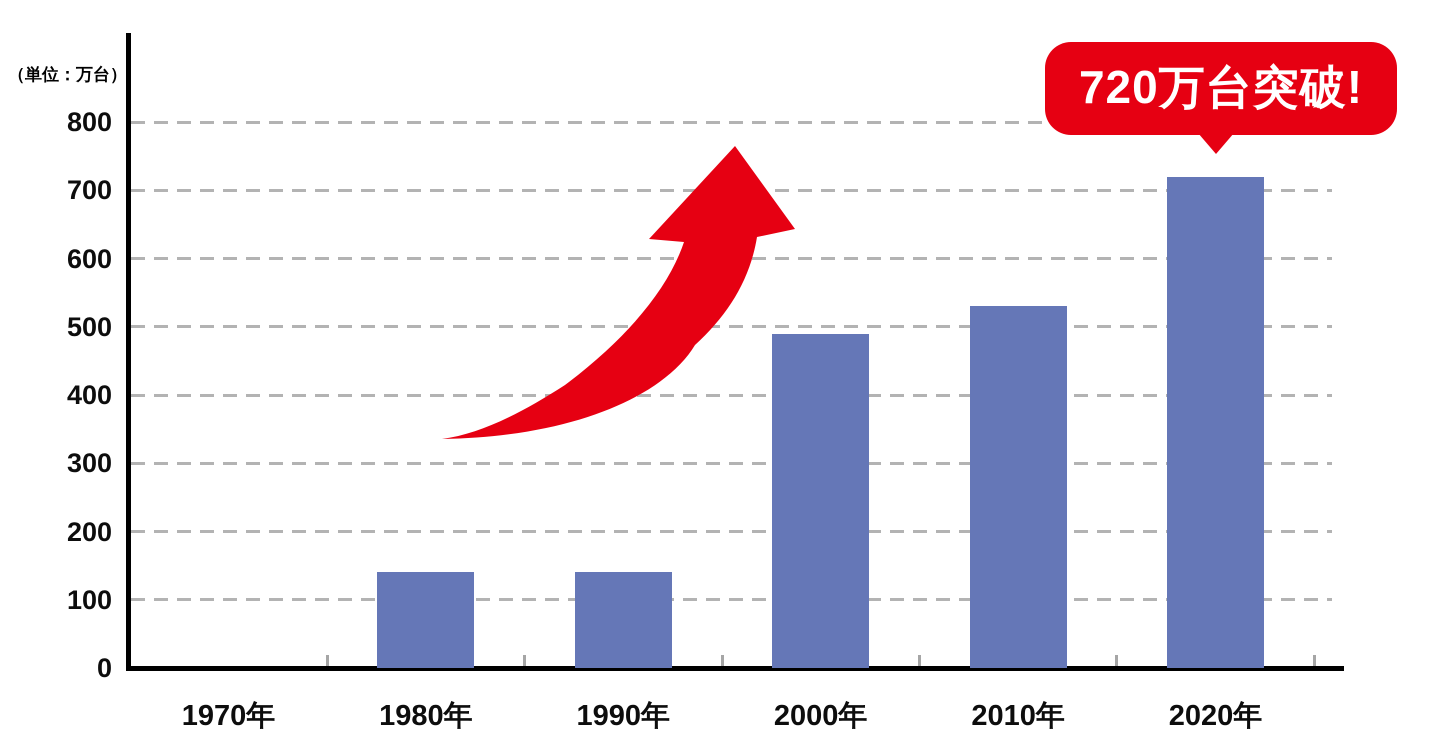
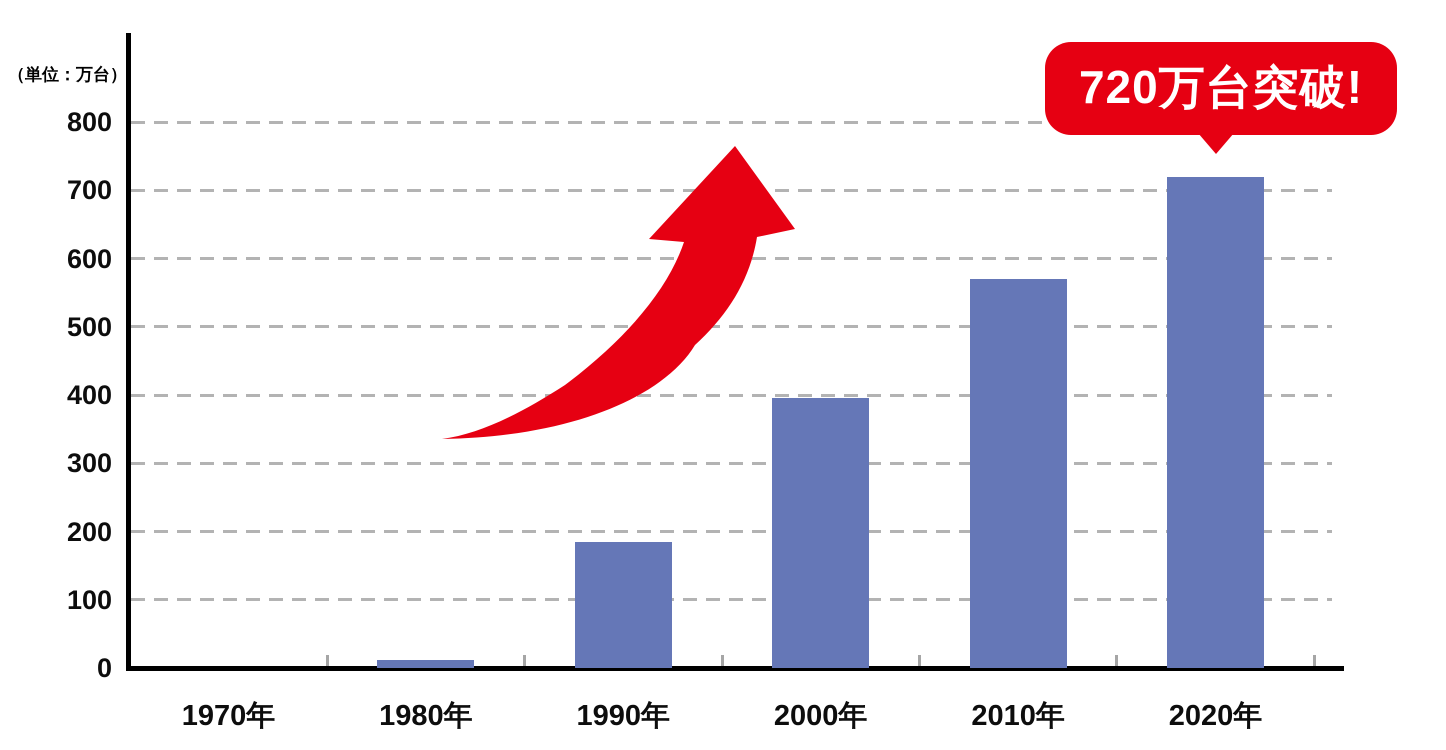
1980年: 140 -> 10
1990年: 140 -> 180
2000年: 490 -> 400
2010年: 530 -> 570
